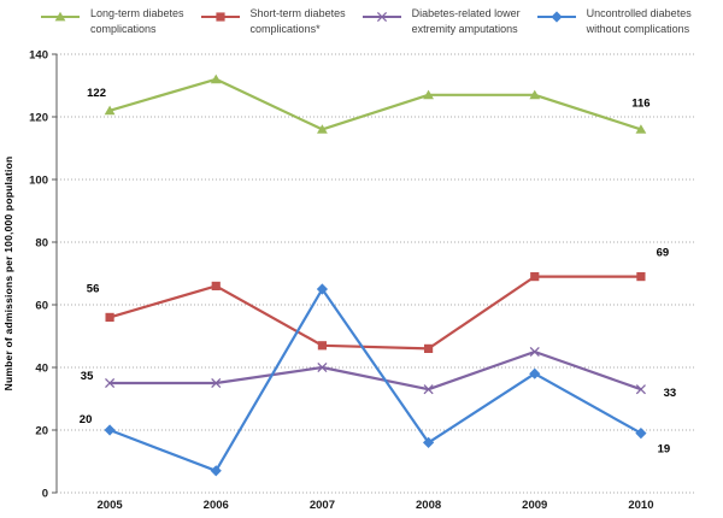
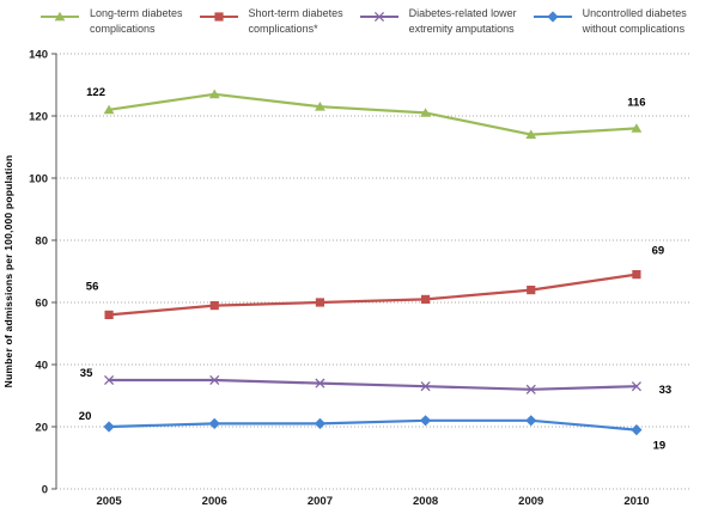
Long-term diabetes complications/2006: 132 -> 127
Short-term diabetes complications*/2006: 66 -> 59
Uncontrolled diabetes without complications/2006: 7 -> 21
Long-term diabetes complications/2007: 116 -> 123
Short-term diabetes complications*/2007: 47 -> 60
Diabetes-related lower extremity amputations/2007: 40 -> 34
Uncontrolled diabetes without complications/2007: 65 -> 21
Long-term diabetes complications/2008: 127 -> 121
Short-term diabetes complications*/2008: 46 -> 61
Uncontrolled diabetes without complications/2008: 16 -> 22
Long-term diabetes complications/2009: 127 -> 114
Short-term diabetes complications*/2009: 69 -> 64
Diabetes-related lower extremity amputations/2009: 45 -> 32
Uncontrolled diabetes without complications/2009: 38 -> 22
